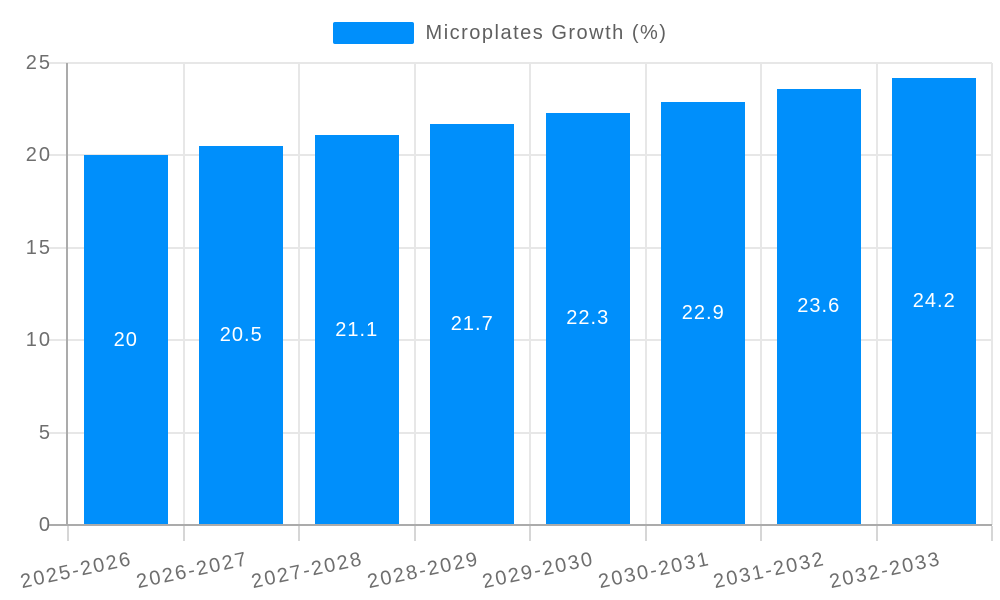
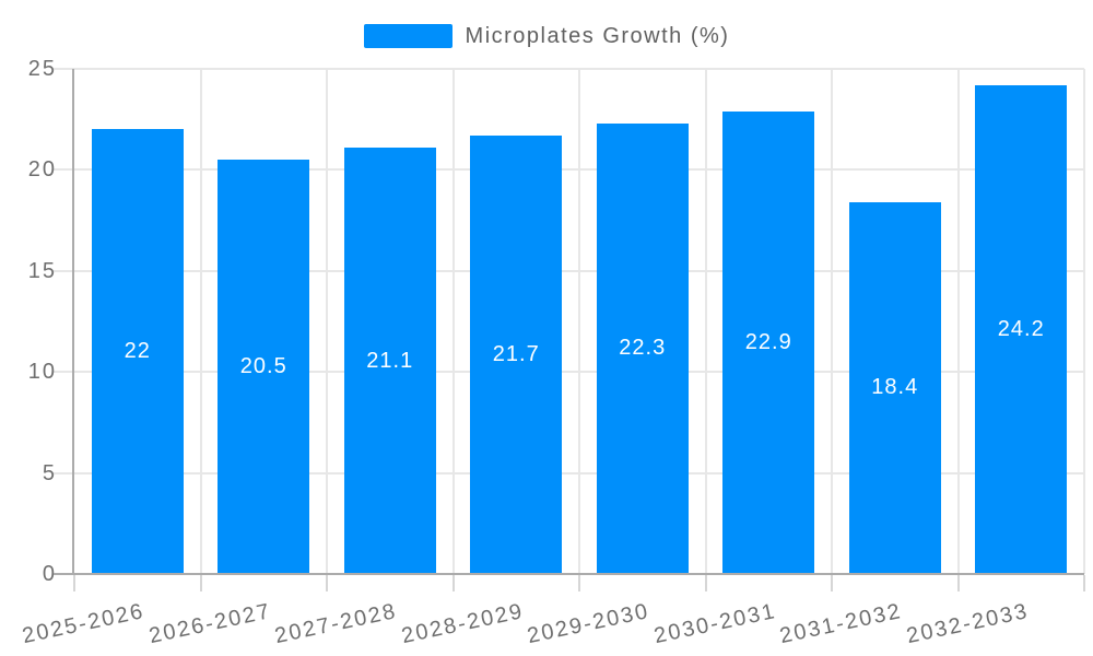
2025-2026: 20 -> 22
2031-2032: 23.6 -> 18.4
